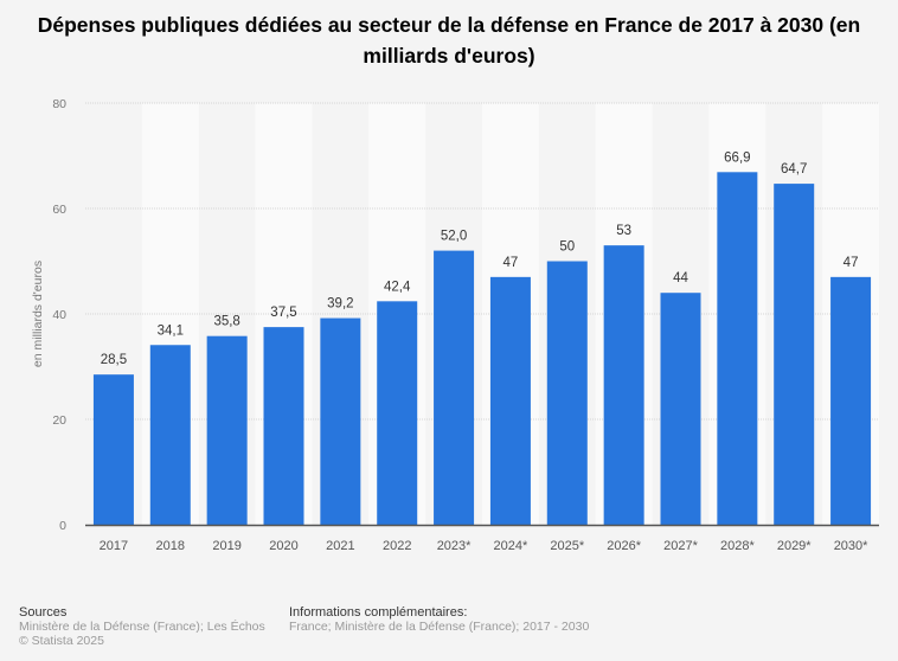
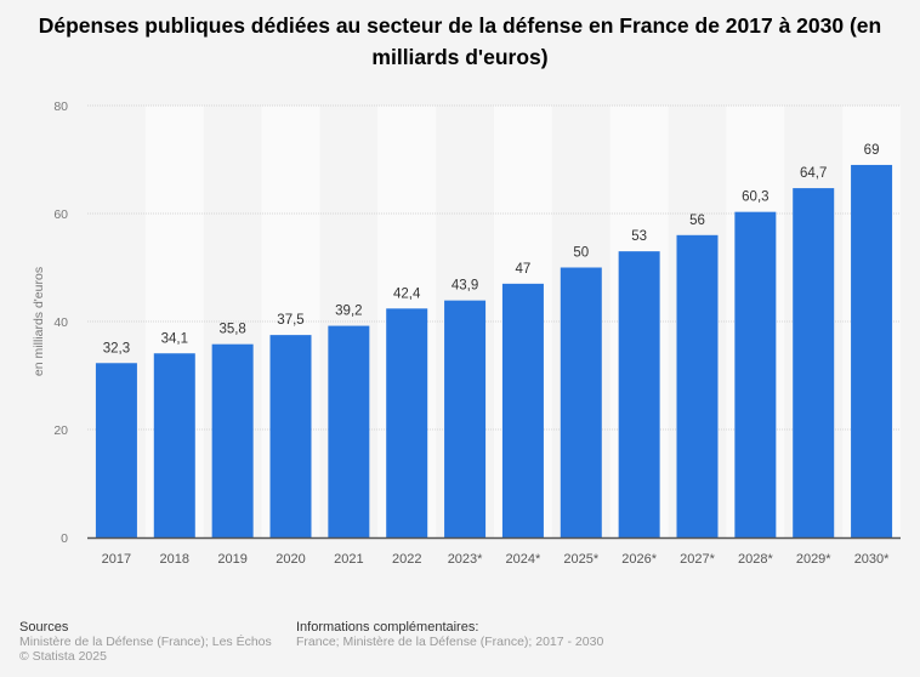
2017: 28,5 -> 32,3
2023*: 52,0 -> 43,9
2027*: 44 -> 56
2028*: 66,9 -> 60,3
2030*: 47 -> 69
